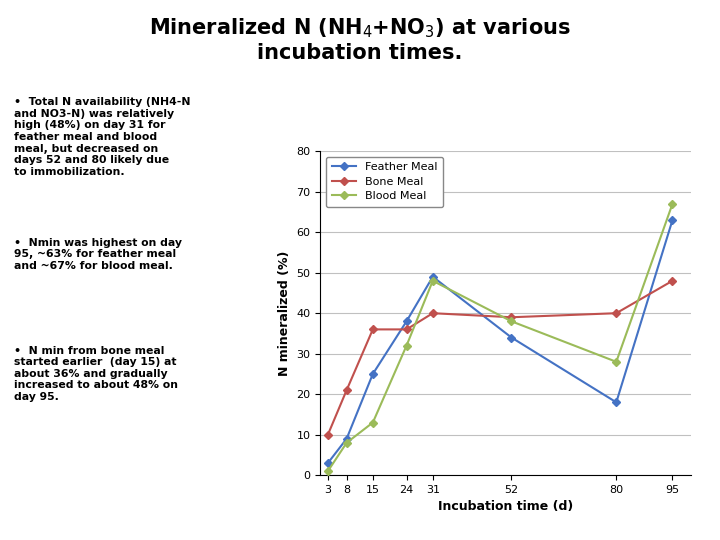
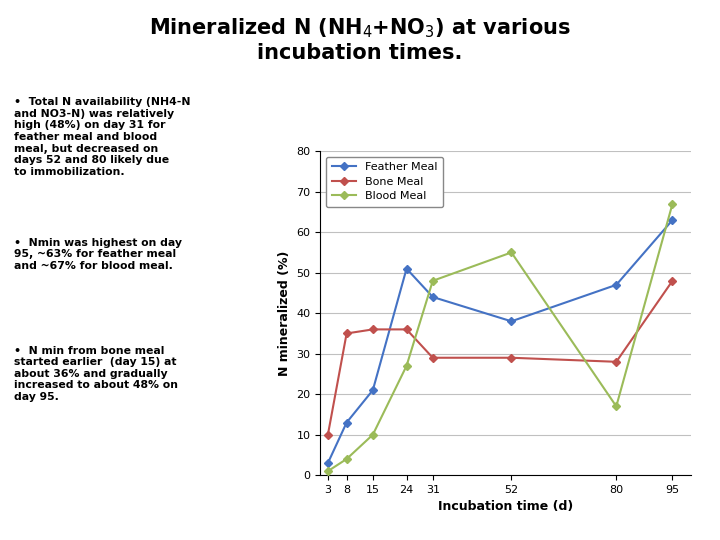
Feather Meal/8: 9 -> 13
Bone Meal/8: 21 -> 35
Blood Meal/8: 8 -> 4
Feather Meal/15: 25 -> 21
Blood Meal/15: 13 -> 10
Feather Meal/24: 38 -> 51
Blood Meal/24: 32 -> 27
Feather Meal/31: 49 -> 44
Bone Meal/31: 40 -> 29
Feather Meal/52: 34 -> 38
Bone Meal/52: 39 -> 29
Blood Meal/52: 38 -> 55
Feather Meal/80: 18 -> 47
Bone Meal/80: 40 -> 28
Blood Meal/80: 28 -> 17
